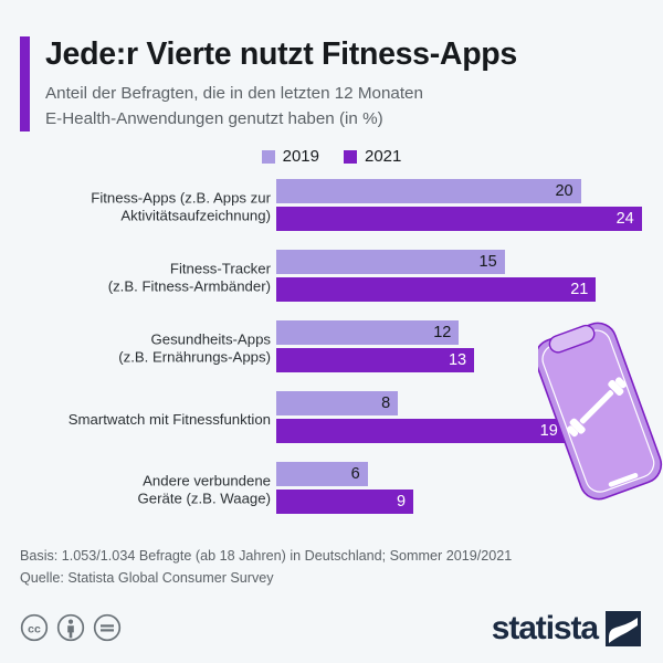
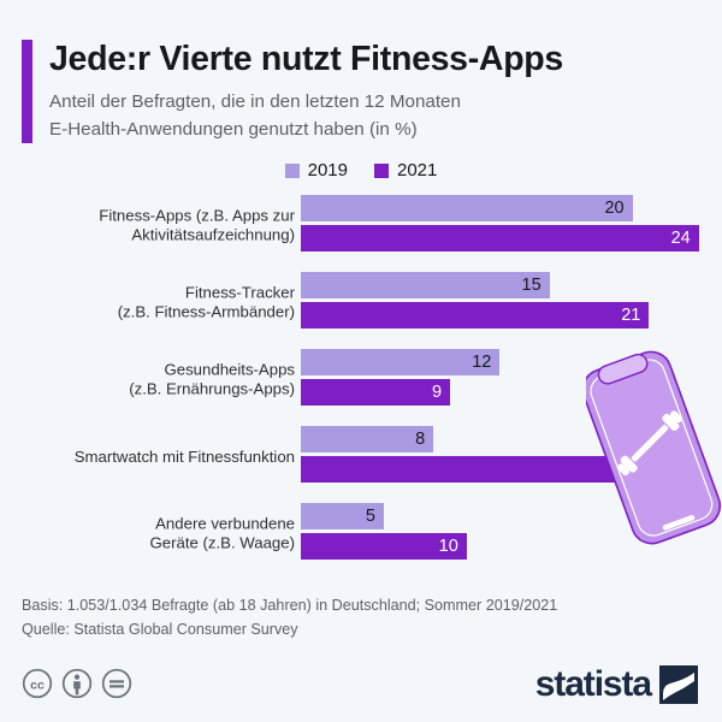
2021/Gesundheits-Apps (z.B. Ernährungs-Apps): 13 -> 9
2021/Smartwatch mit Fitnessfunktion: 19 -> 23
2019/Andere verbundene Geräte (z.B. Waage): 6 -> 5
2021/Andere verbundene Geräte (z.B. Waage): 9 -> 10
